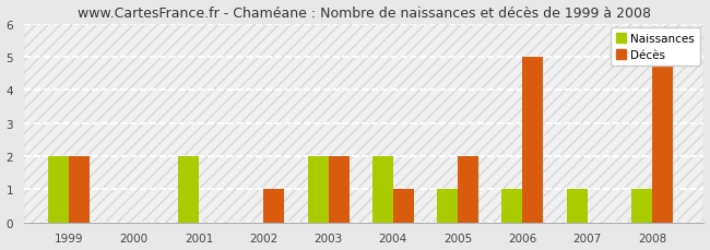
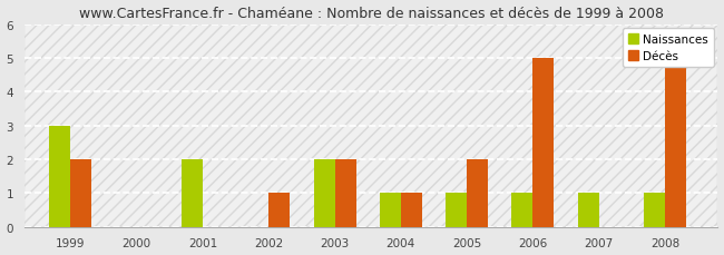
Naissances/1999: 2 -> 3
Naissances/2004: 2 -> 1
